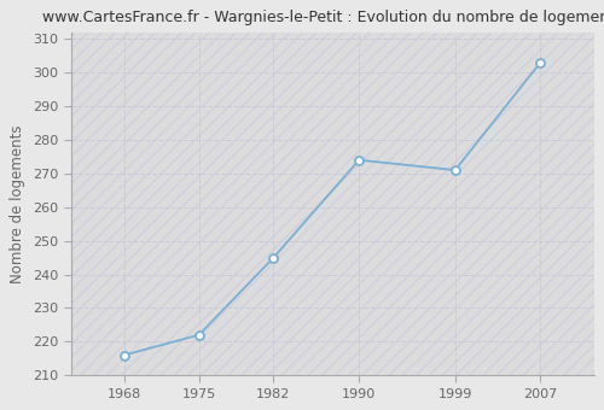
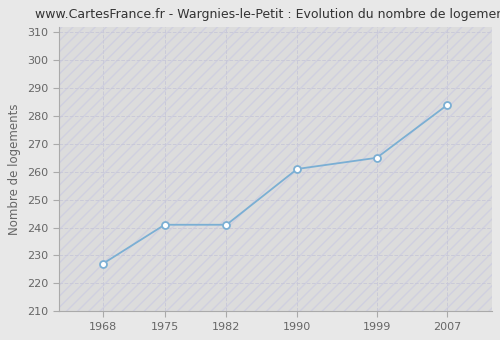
1968: 216 -> 227
1975: 222 -> 241
1982: 245 -> 241
1990: 274 -> 261
1999: 271 -> 265
2007: 303 -> 284
